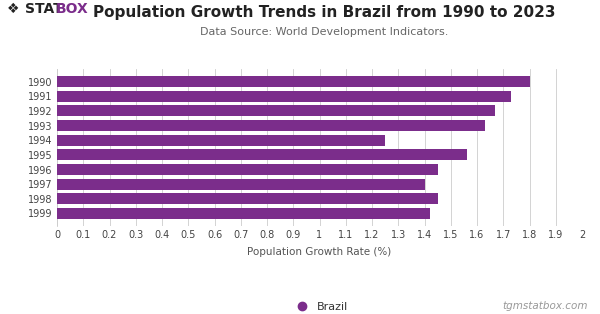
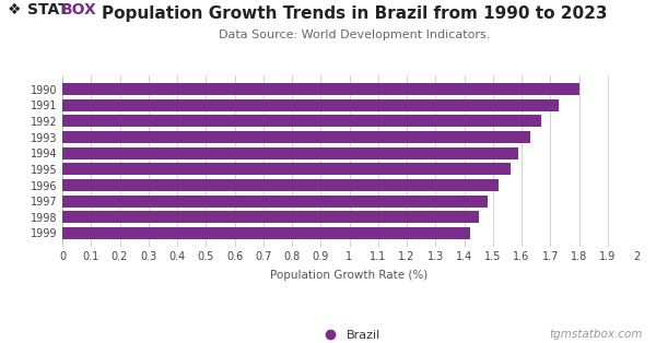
1994: 1.25 -> 1.59
1996: 1.45 -> 1.52
1997: 1.40 -> 1.48
